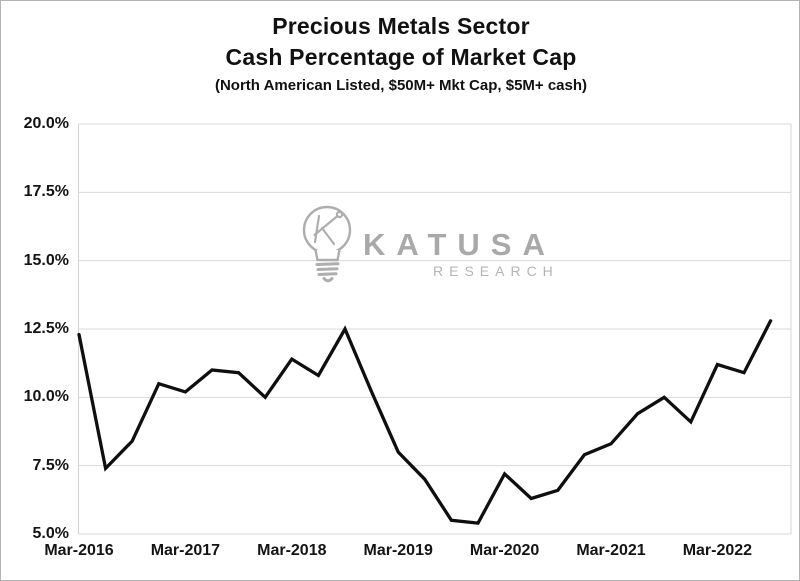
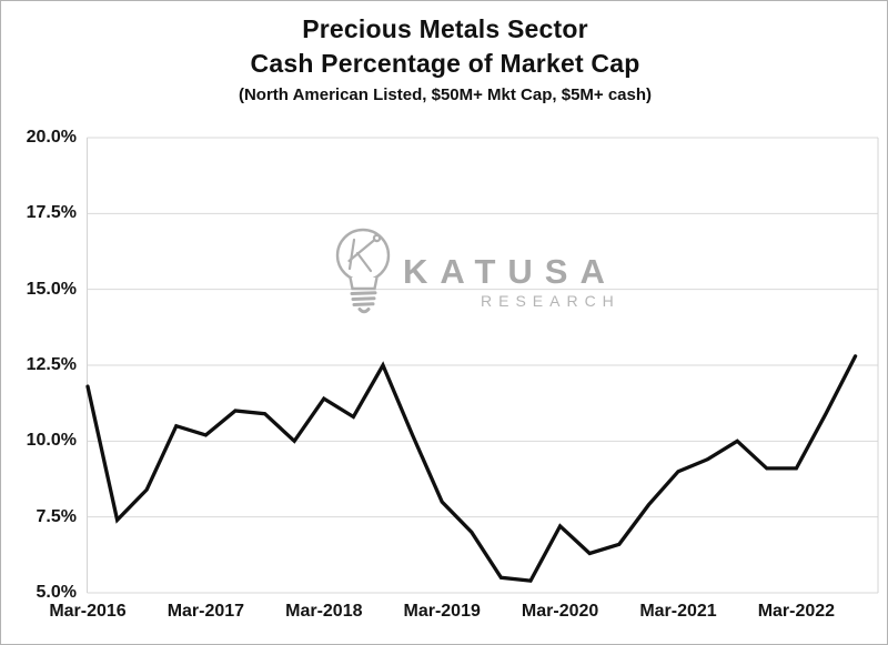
Mar-2016: 12.3% -> 11.8%
Mar-2021: 8.3% -> 9.0%
Mar-2022: 11.2% -> 9.1%
